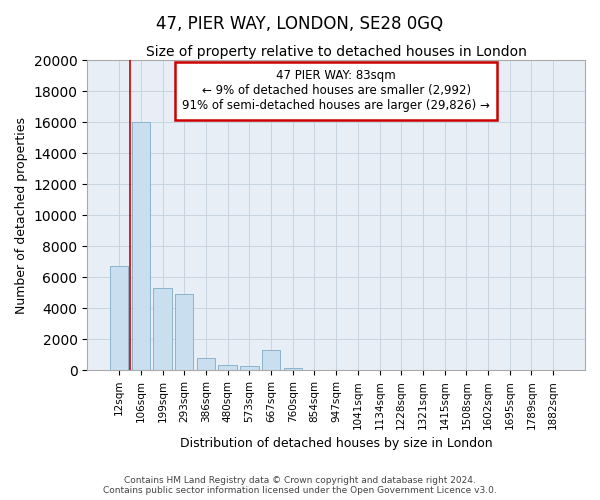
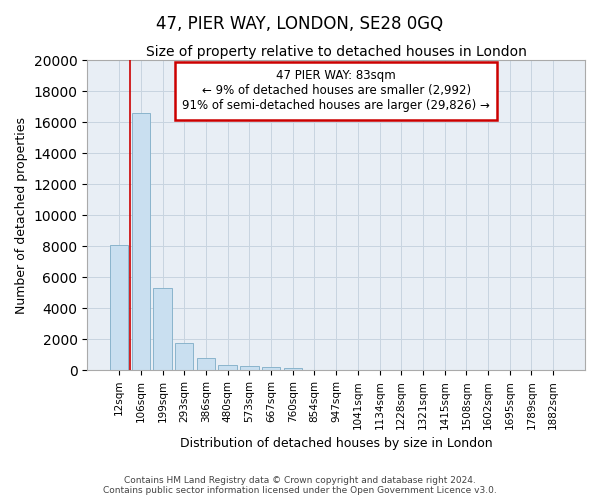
12sqm: 6700 -> 8100
106sqm: 16000 -> 16600
293sqm: 4900 -> 1800
667sqm: 1300 -> 200
